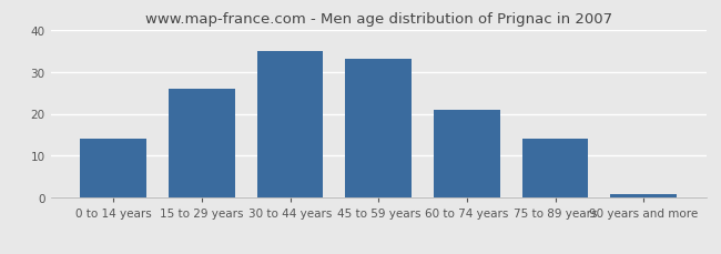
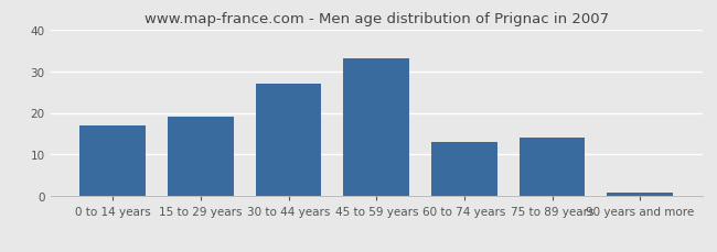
0 to 14 years: 14 -> 17
15 to 29 years: 26 -> 19
30 to 44 years: 35 -> 27
60 to 74 years: 21 -> 13
